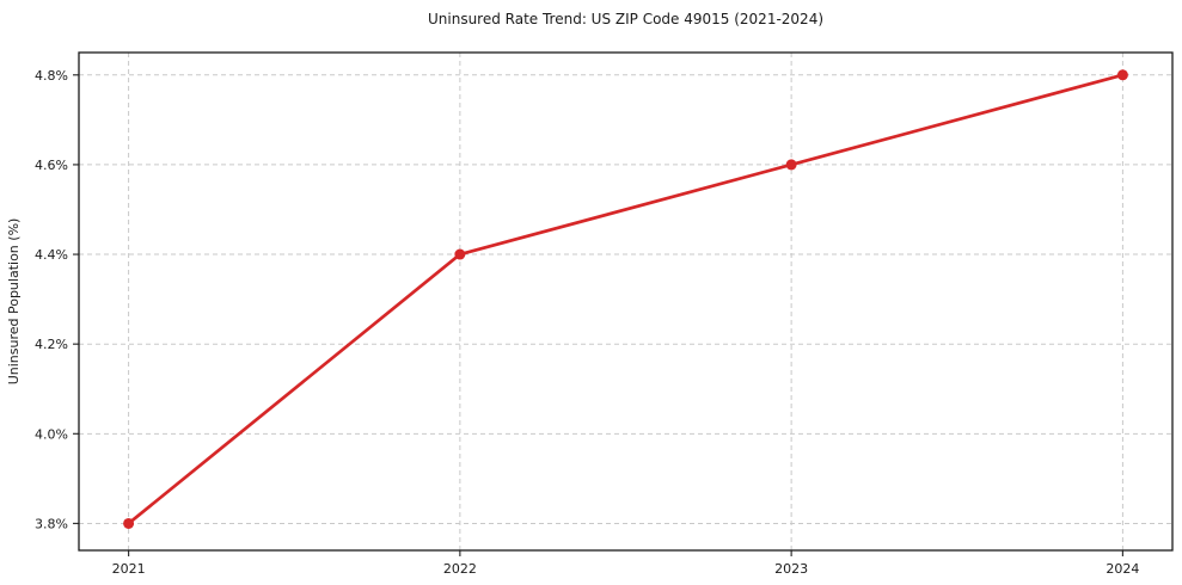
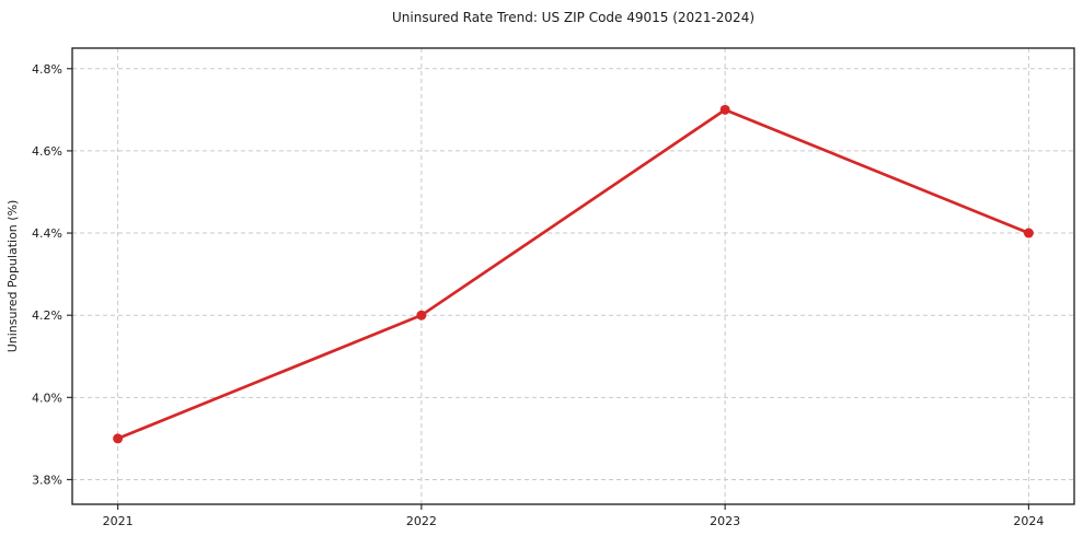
2021: 3.8% -> 3.9%
2022: 4.4% -> 4.2%
2023: 4.6% -> 4.7%
2024: 4.8% -> 4.4%
